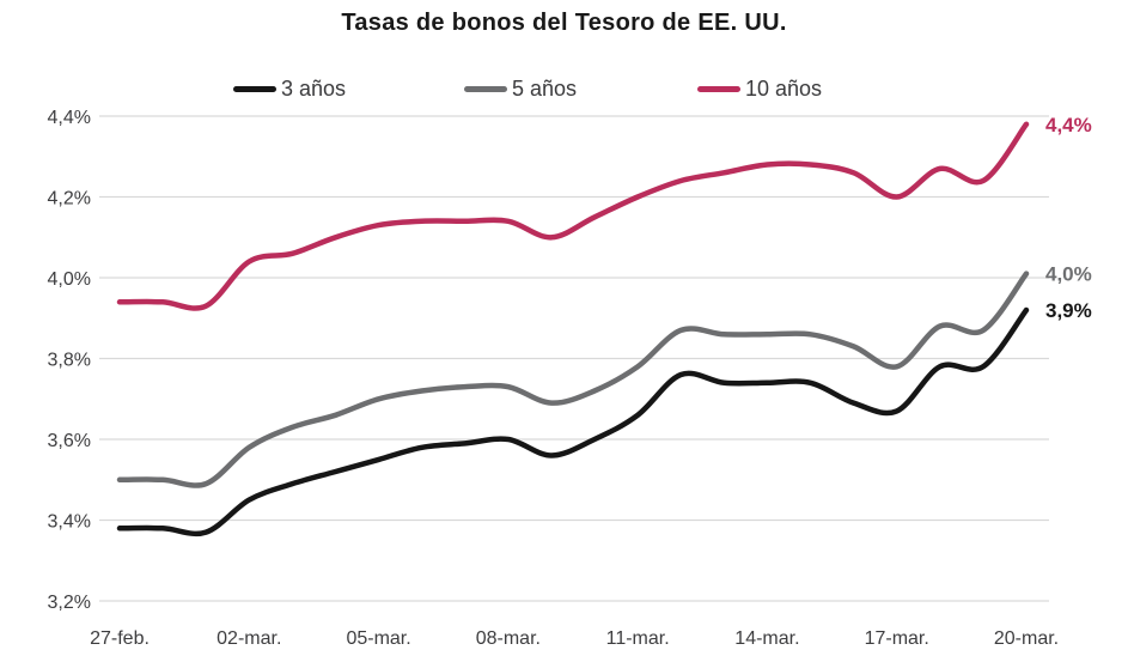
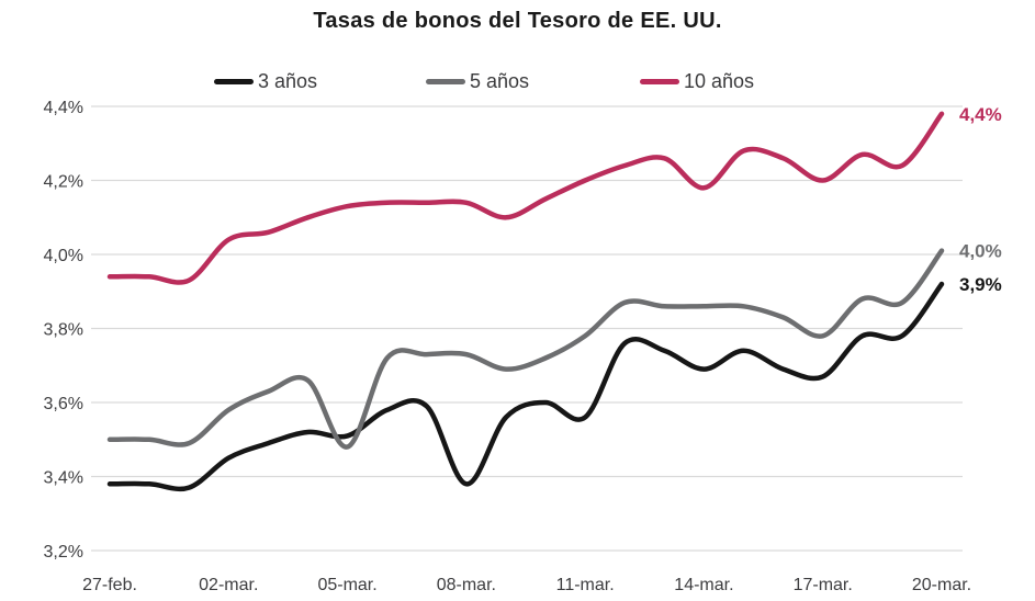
3 años/05-mar.: 3,55% -> 3,51%
5 años/05-mar.: 3,70% -> 3,48%
3 años/08-mar.: 3,60% -> 3,38%
3 años/11-mar.: 3,66% -> 3,56%
3 años/14-mar.: 3,74% -> 3,69%
10 años/14-mar.: 4,28% -> 4,18%
